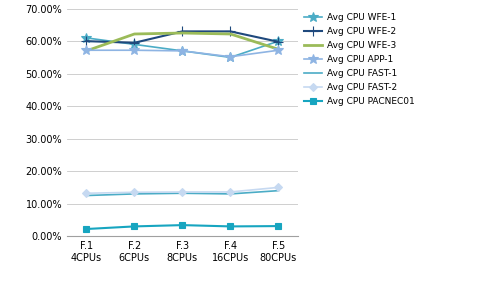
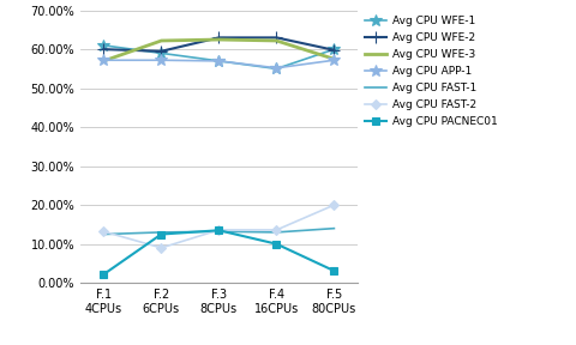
Avg CPU FAST-2/F.2 6CPUs: 13.5% -> 9.0%
Avg CPU PACNEC01/F.2 6CPUs: 3.0% -> 12.5%
Avg CPU PACNEC01/F.3 8CPUs: 3.4% -> 13.5%
Avg CPU PACNEC01/F.4 16CPUs: 3.0% -> 10.0%
Avg CPU FAST-2/F.5 80CPUs: 15.0% -> 20.0%
